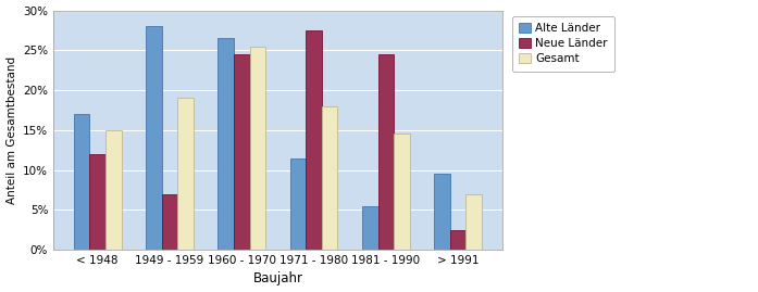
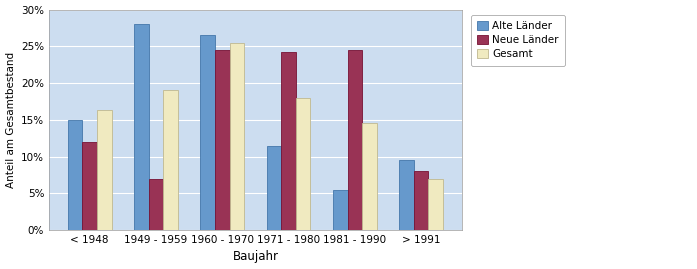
Alte Länder/< 1948: 17.0% -> 15.0%
Gesamt/< 1948: 15.0% -> 16.4%
Neue Länder/1971 - 1980: 27.5% -> 24.2%
Neue Länder/> 1991: 2.5% -> 8.0%
